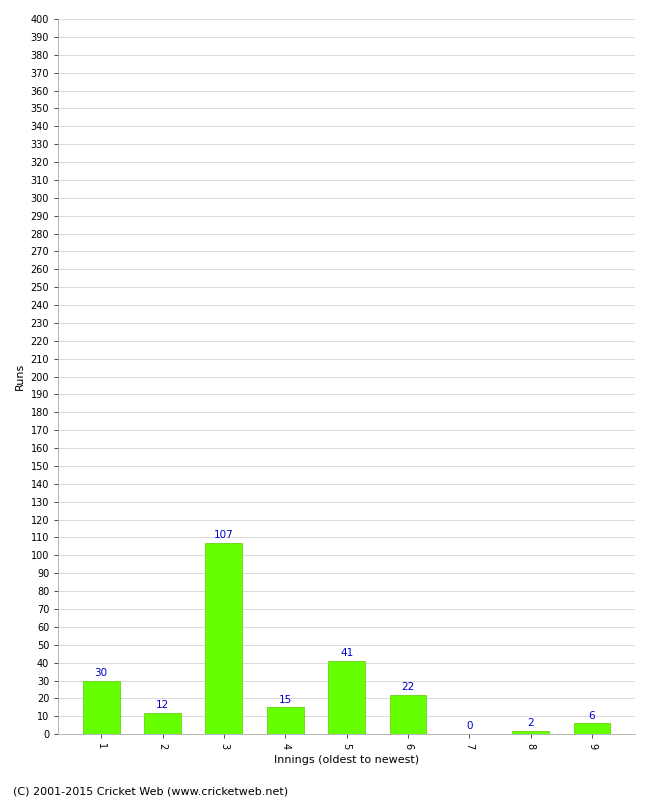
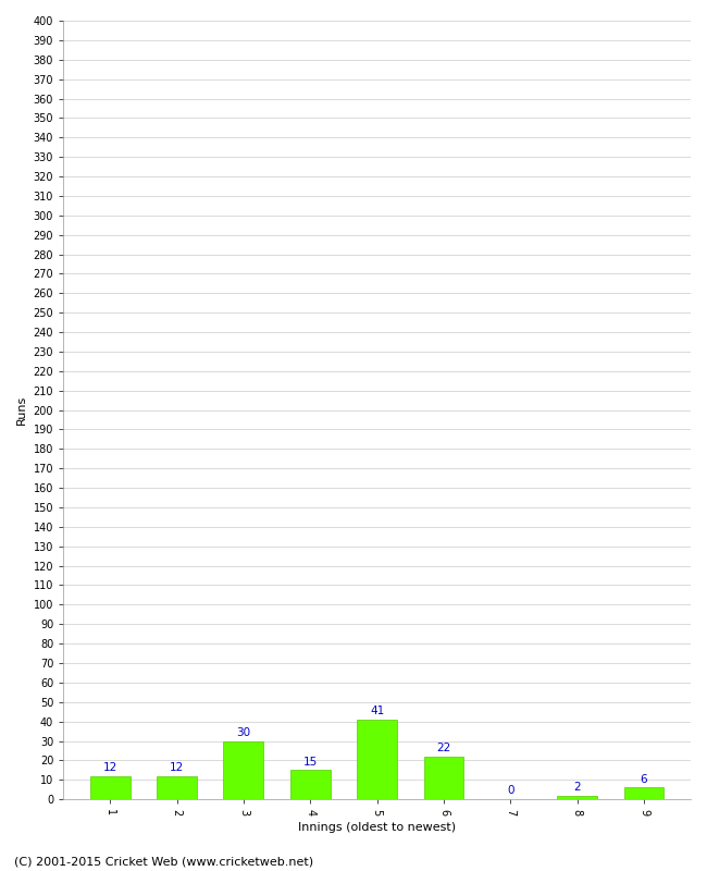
1: 30 -> 12
3: 107 -> 30
